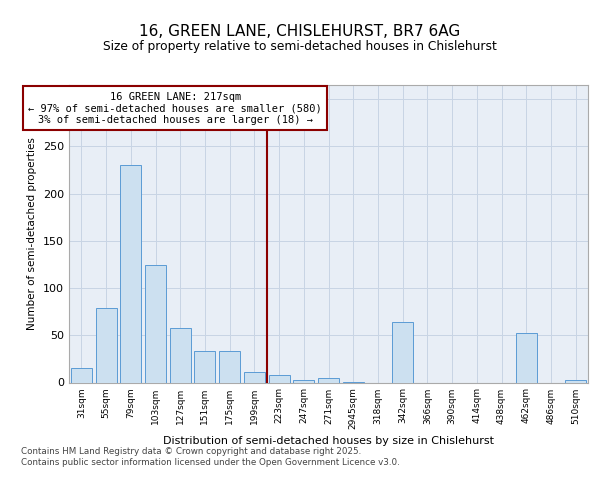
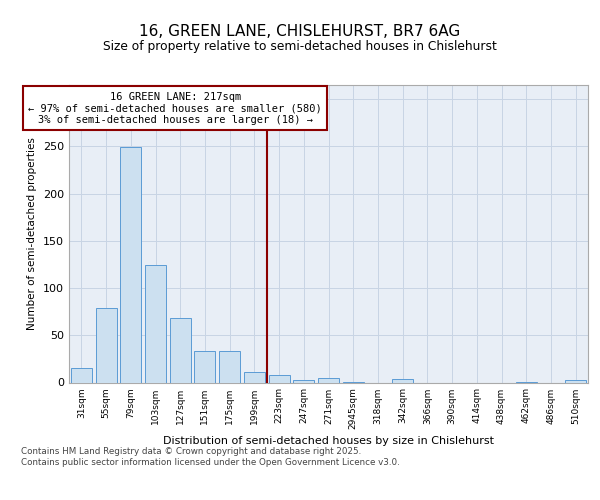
79sqm: 230 -> 249
127sqm: 58 -> 68
342sqm: 64 -> 4
462sqm: 52 -> 1
